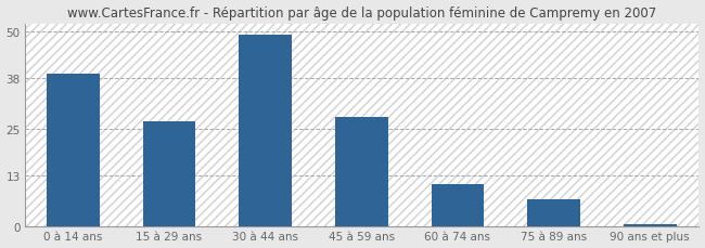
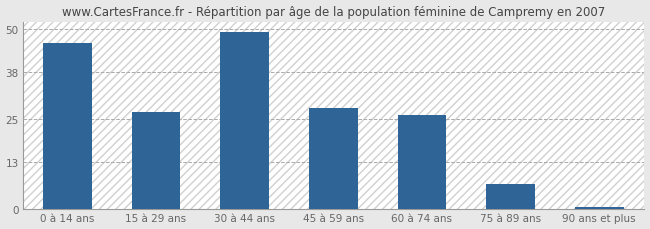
0 à 14 ans: 39.0 -> 46.0
60 à 74 ans: 11.0 -> 26.0
